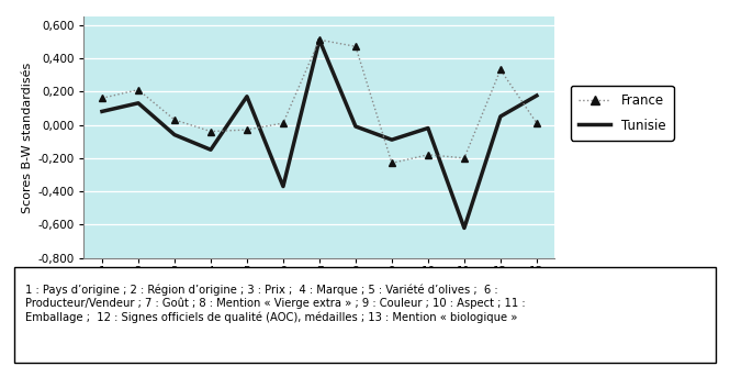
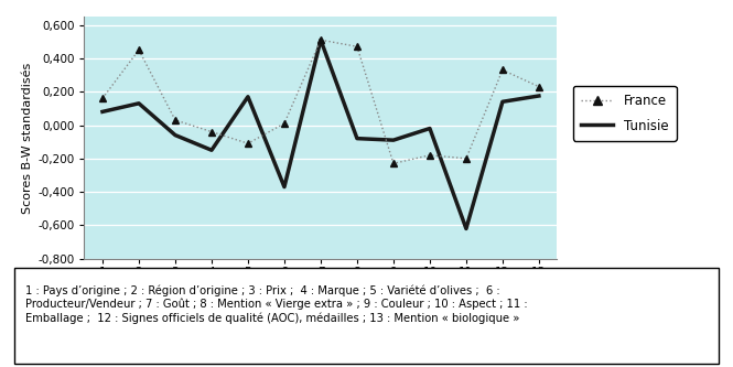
France/2: 0,21 -> 0,45
France/5: -0,03 -> -0,11
Tunisie/8: -0,01 -> -0,08
Tunisie/12: 0,05 -> 0,14
France/13: 0,01 -> 0,23
